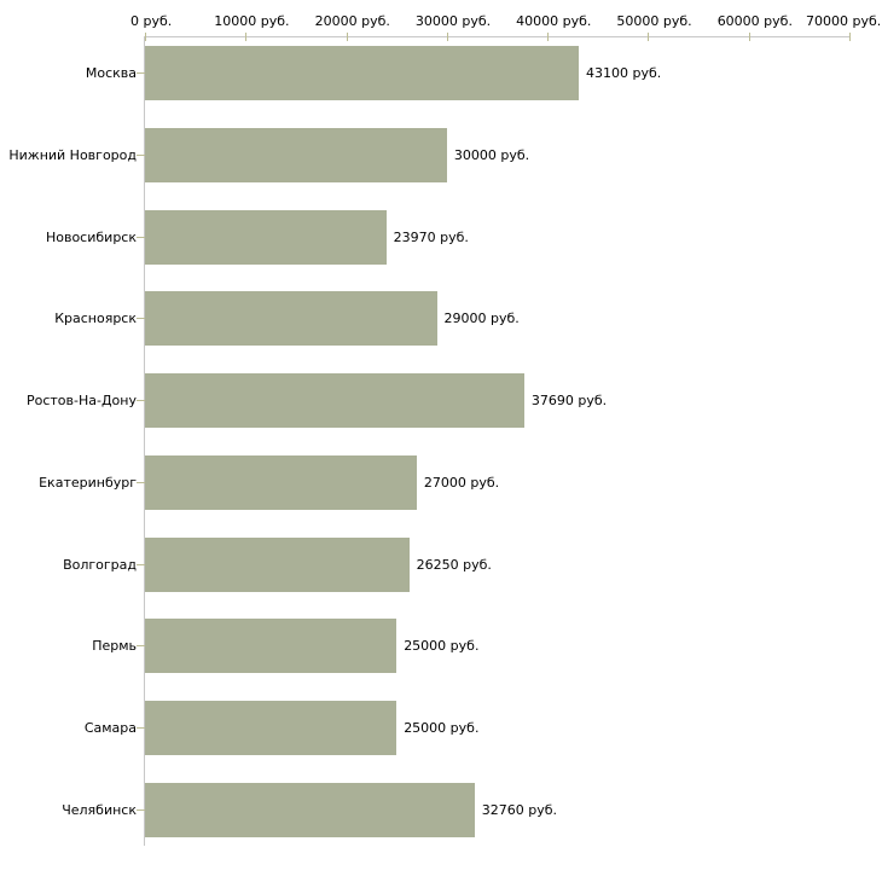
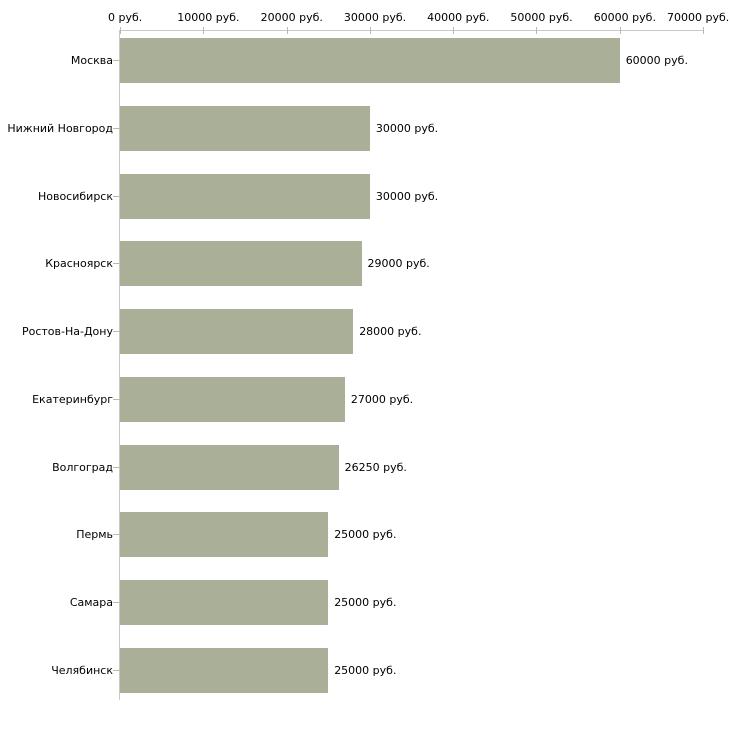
Москва: 43100 -> 60000
Новосибирск: 23970 -> 30000
Ростов-На-Дону: 37690 -> 28000
Челябинск: 32760 -> 25000
